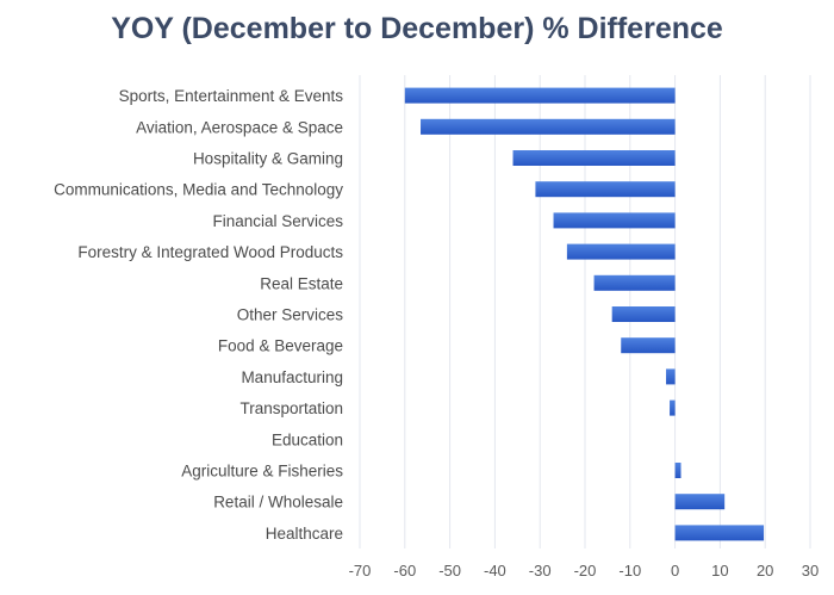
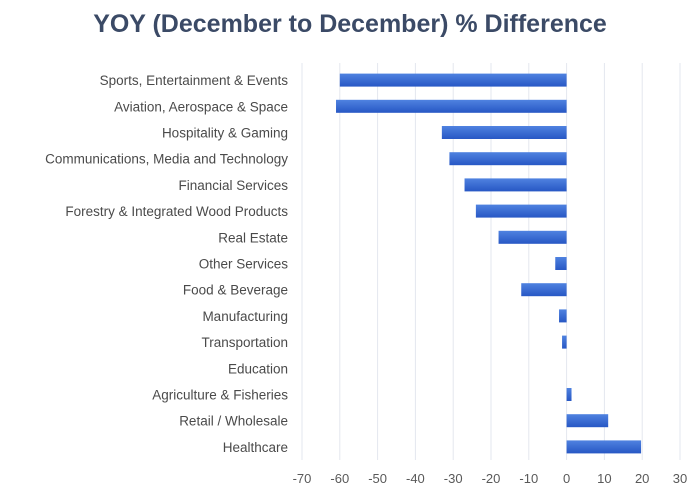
Aviation, Aerospace & Space: -56 -> -61
Hospitality & Gaming: -36 -> -33
Other Services: -14 -> -3
